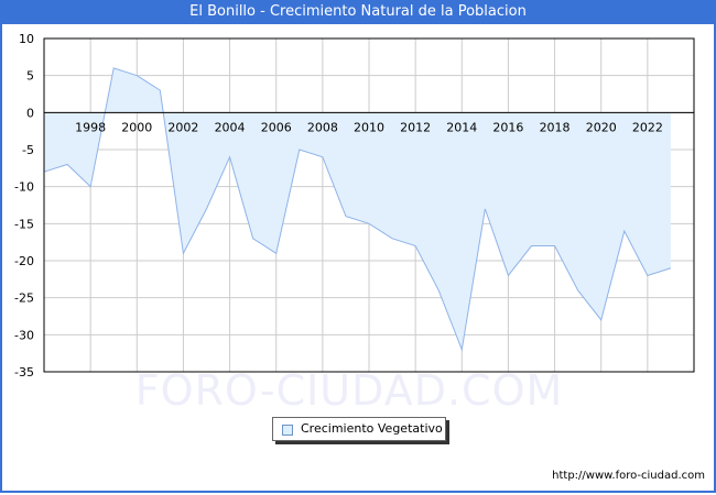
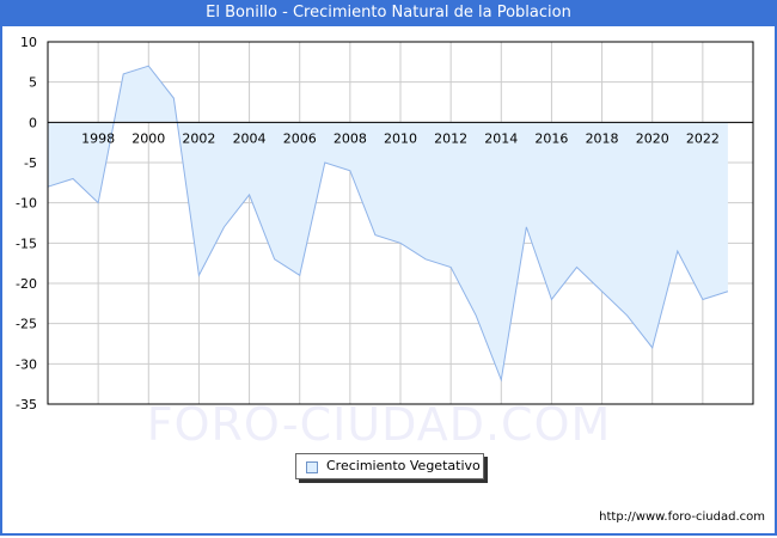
2000: 5 -> 7
2004: -6 -> -9
2018: -18 -> -21
